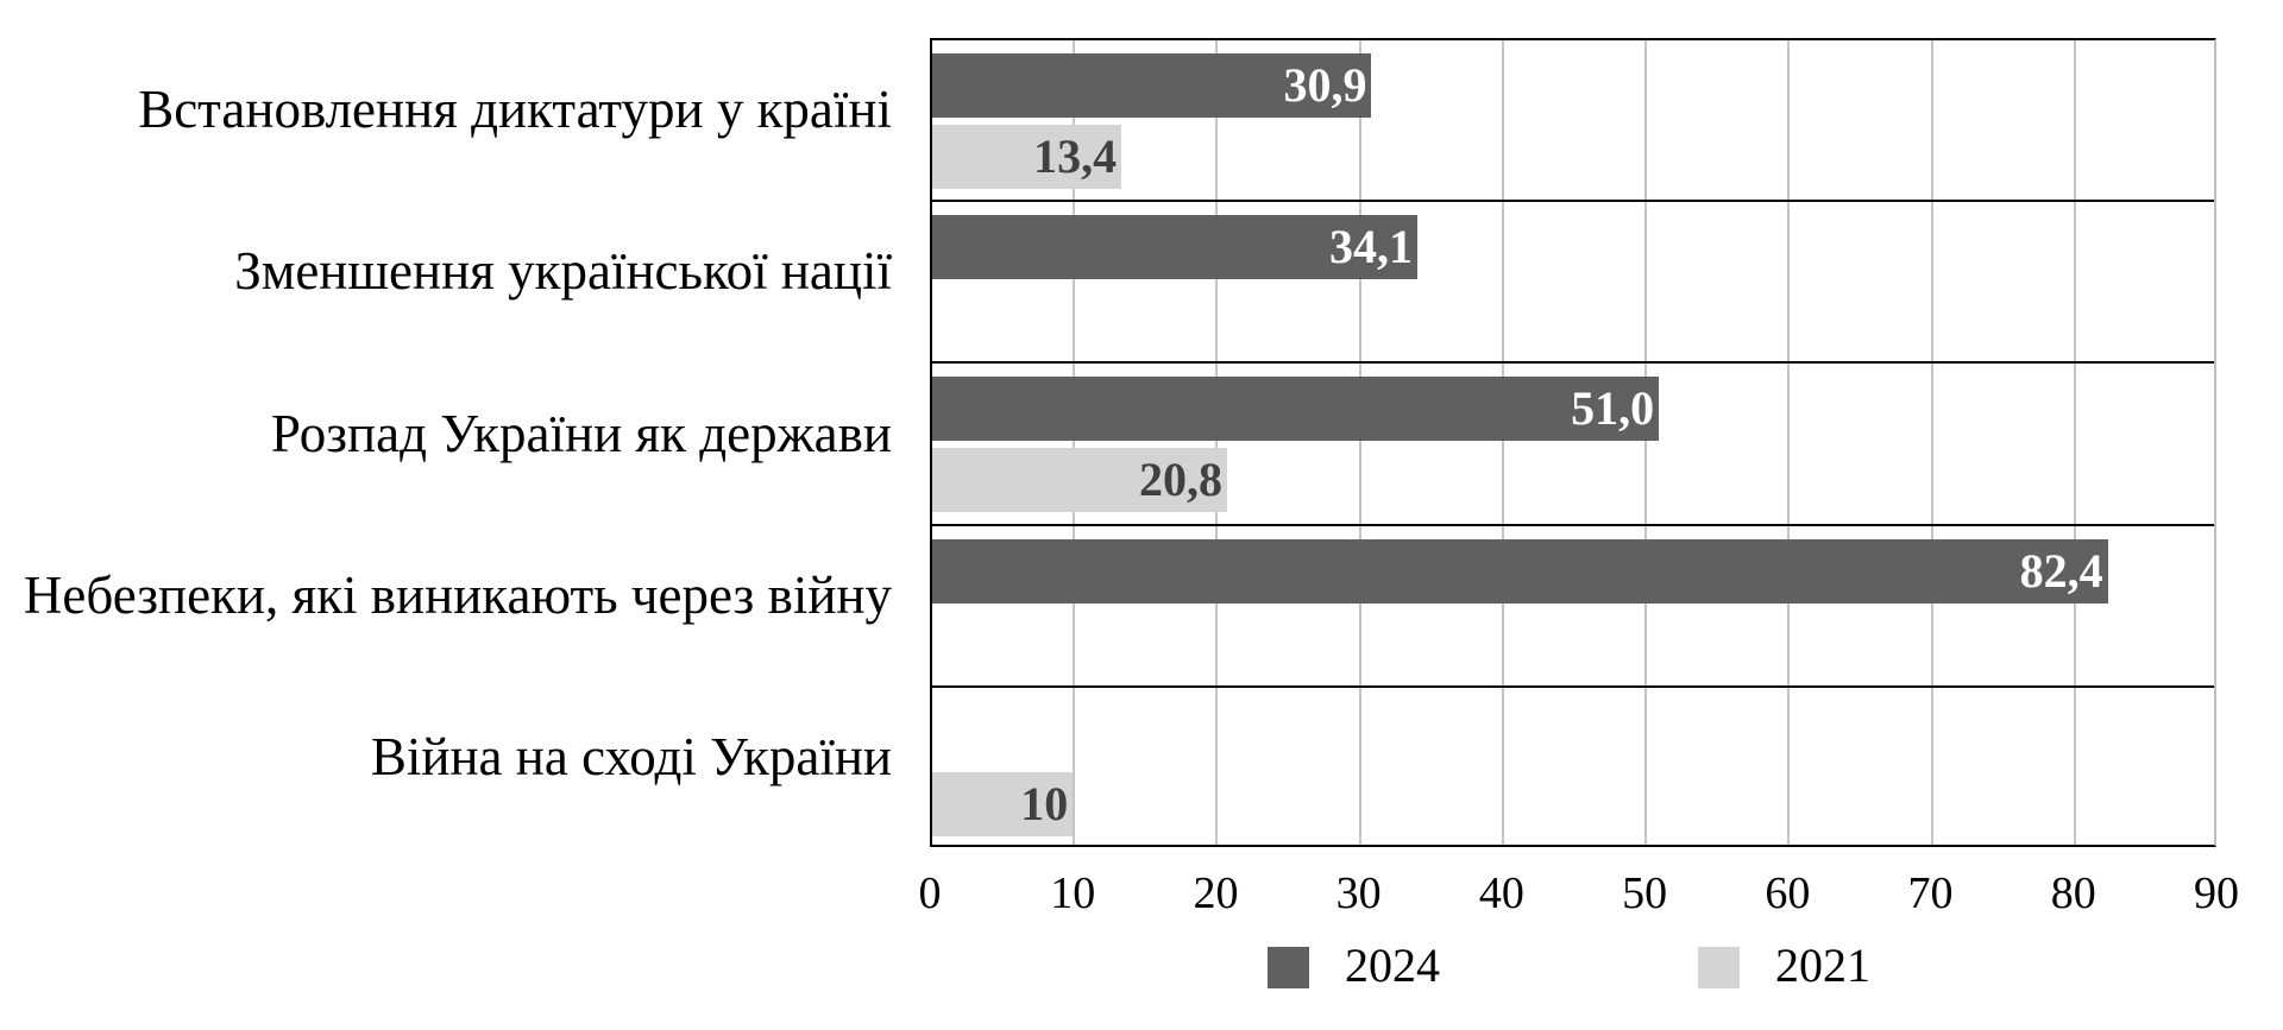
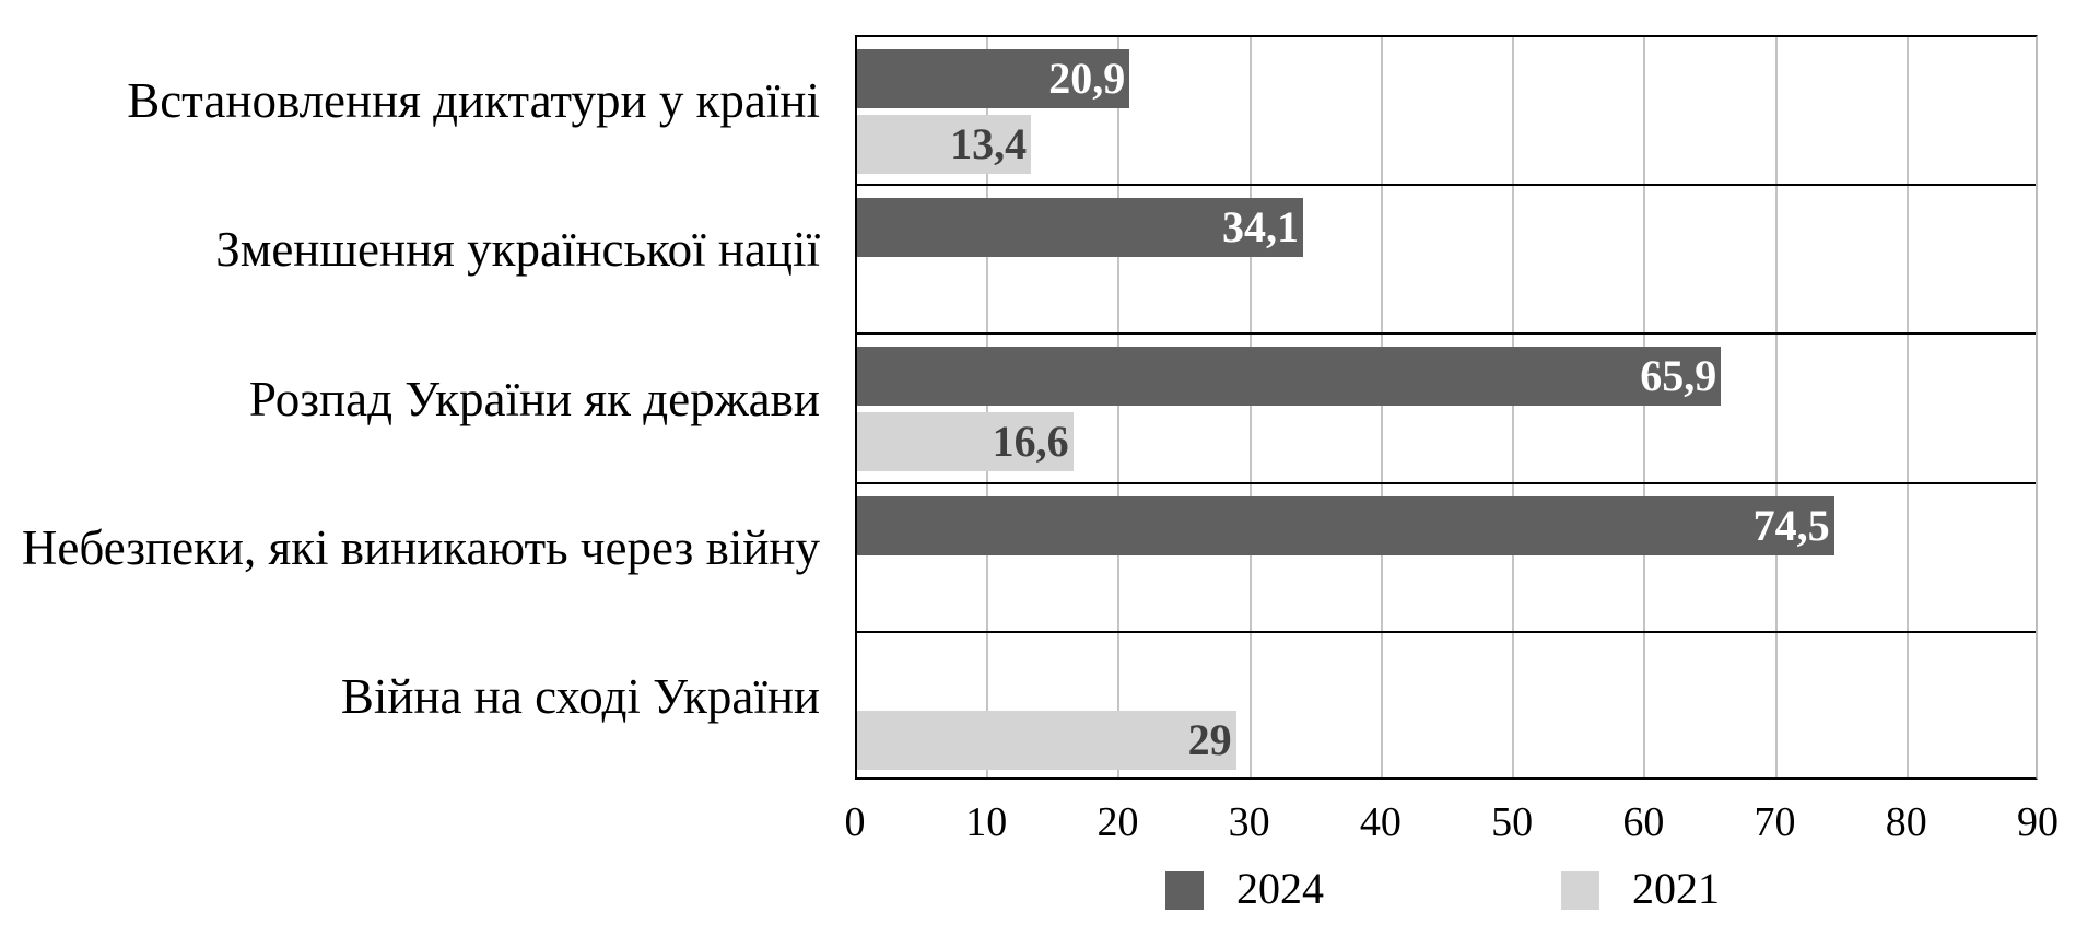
2024/Встановлення диктатури у країні: 30,9 -> 20,9
2024/Розпад України як держави: 51,0 -> 65,9
2021/Розпад України як держави: 20,8 -> 16,6
2024/Небезпеки, які виникають через війну: 82,4 -> 74,5
2021/Війна на сході України: 10 -> 29
